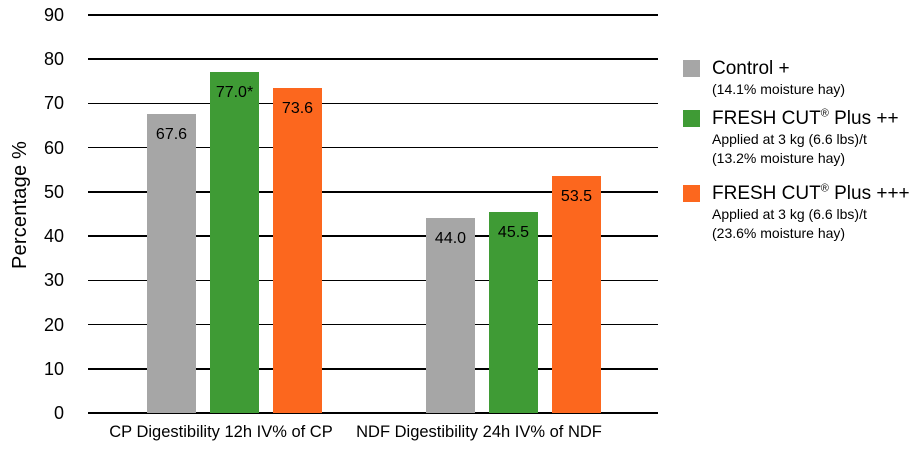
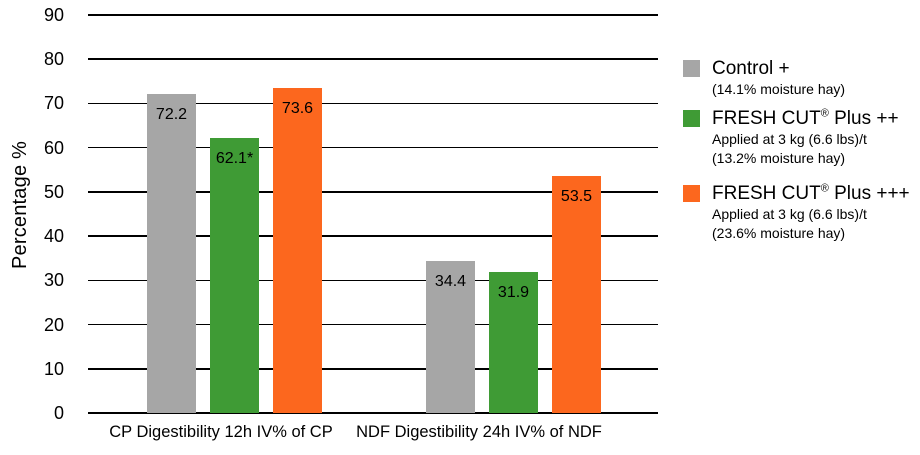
Control +/CP Digestibility 12h IV% of CP: 67.6 -> 72.2
FRESH CUT® Plus ++/CP Digestibility 12h IV% of CP: 77.0 -> 62.1
Control +/NDF Digestibility 24h IV% of NDF: 44.0 -> 34.4
FRESH CUT® Plus ++/NDF Digestibility 24h IV% of NDF: 45.5 -> 31.9
